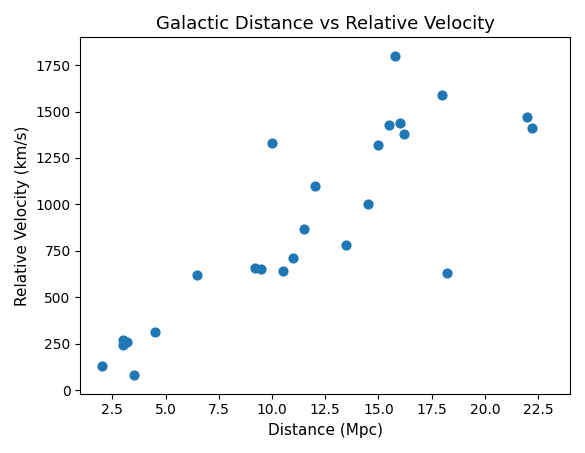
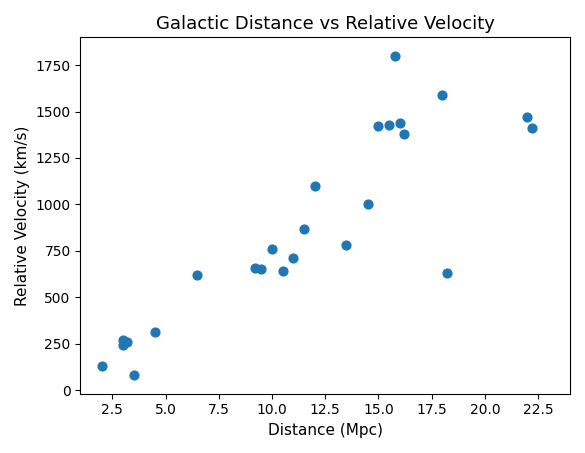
10.0: 1330 -> 760
15.0: 1320 -> 1420
